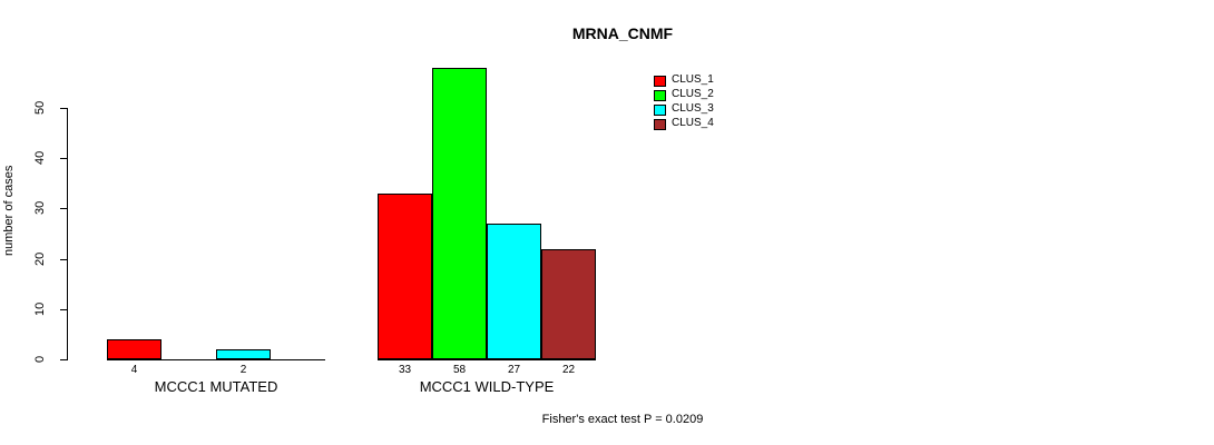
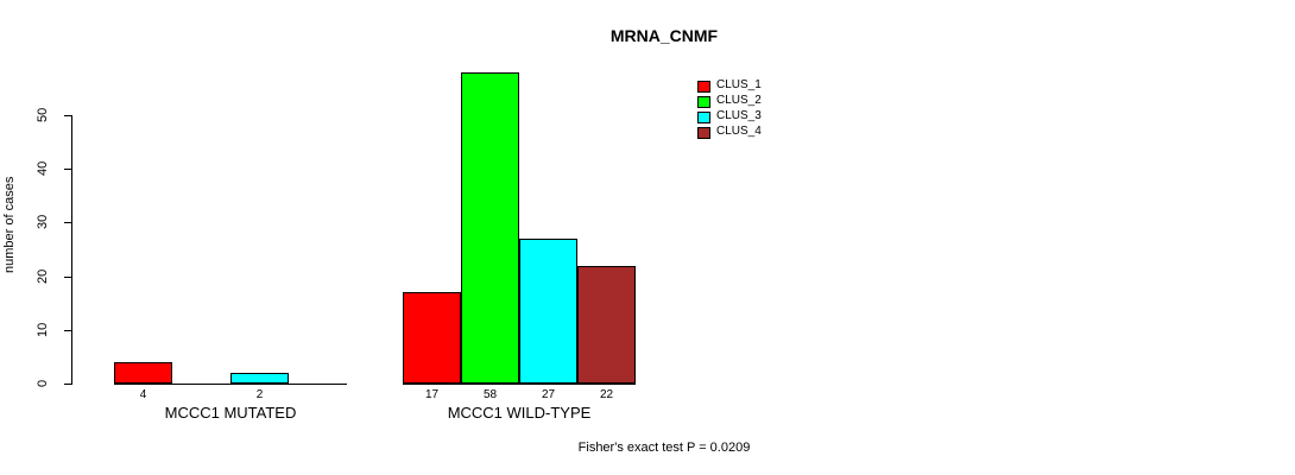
CLUS_1/MCCC1 WILD-TYPE: 33 -> 17
